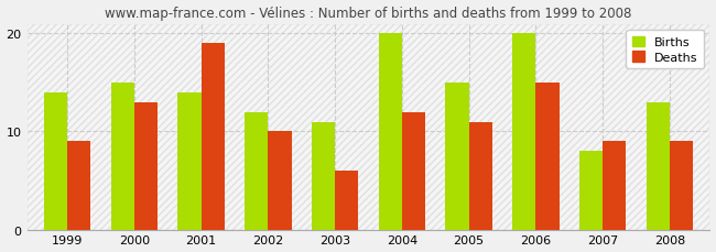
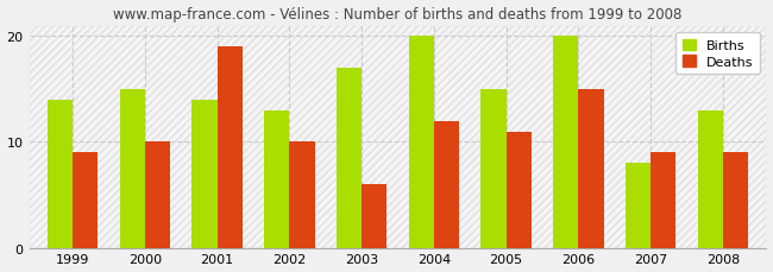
Deaths/2000: 13 -> 10
Births/2002: 12 -> 13
Births/2003: 11 -> 17
